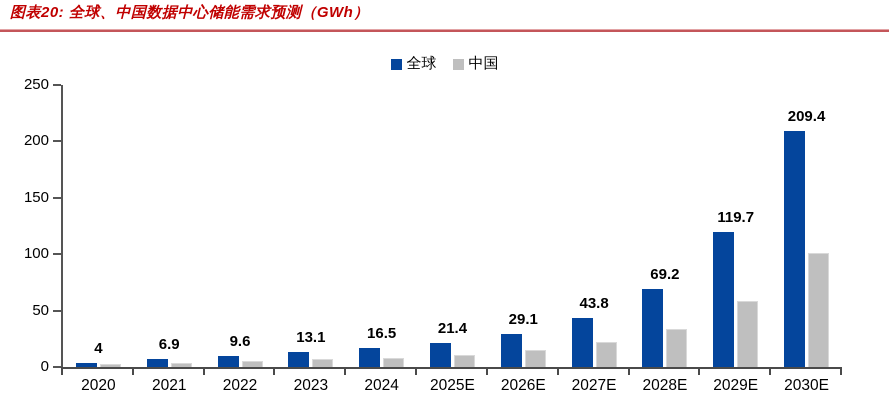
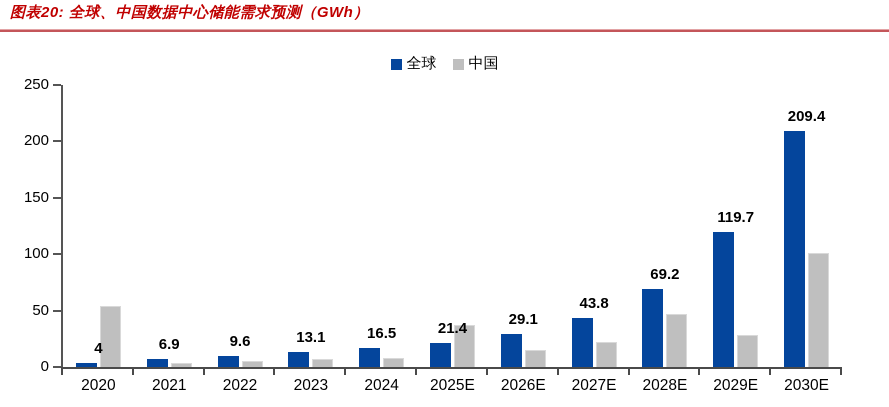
中国/2020: 2 -> 54
中国/2025E: 11 -> 37
中国/2028E: 33 -> 47
中国/2029E: 59 -> 28
